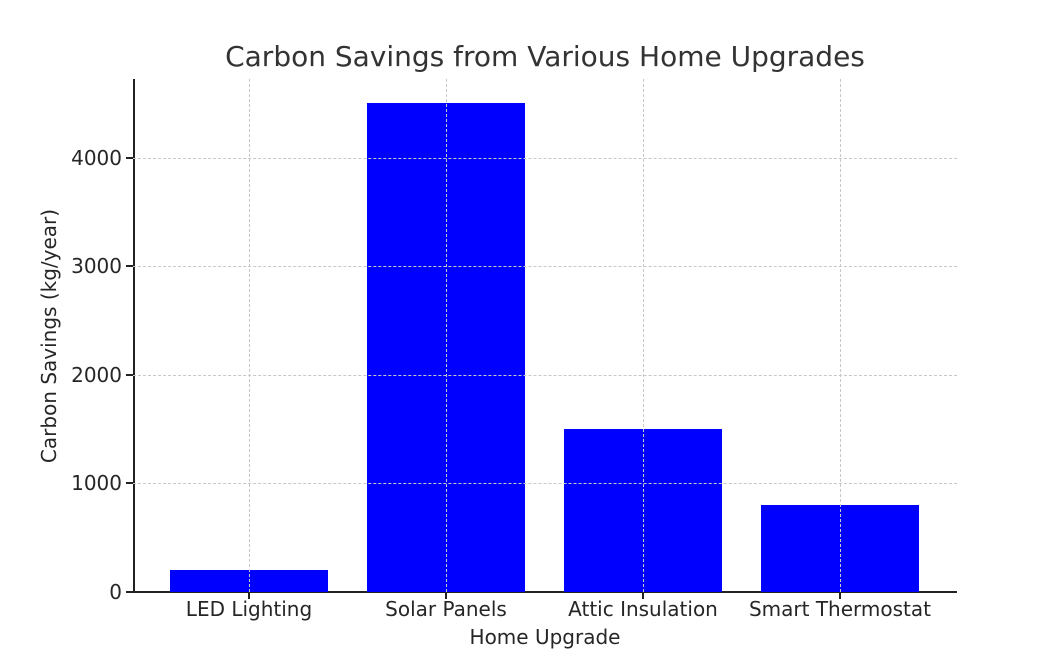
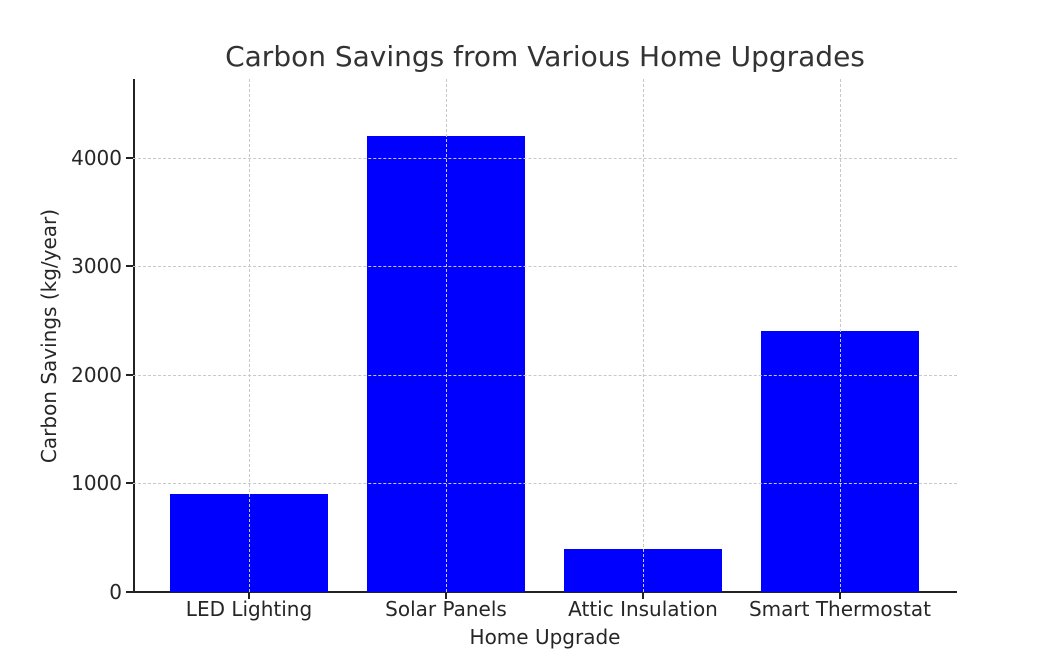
LED Lighting: 200 -> 900
Solar Panels: 4500 -> 4200
Attic Insulation: 1500 -> 400
Smart Thermostat: 800 -> 2400
